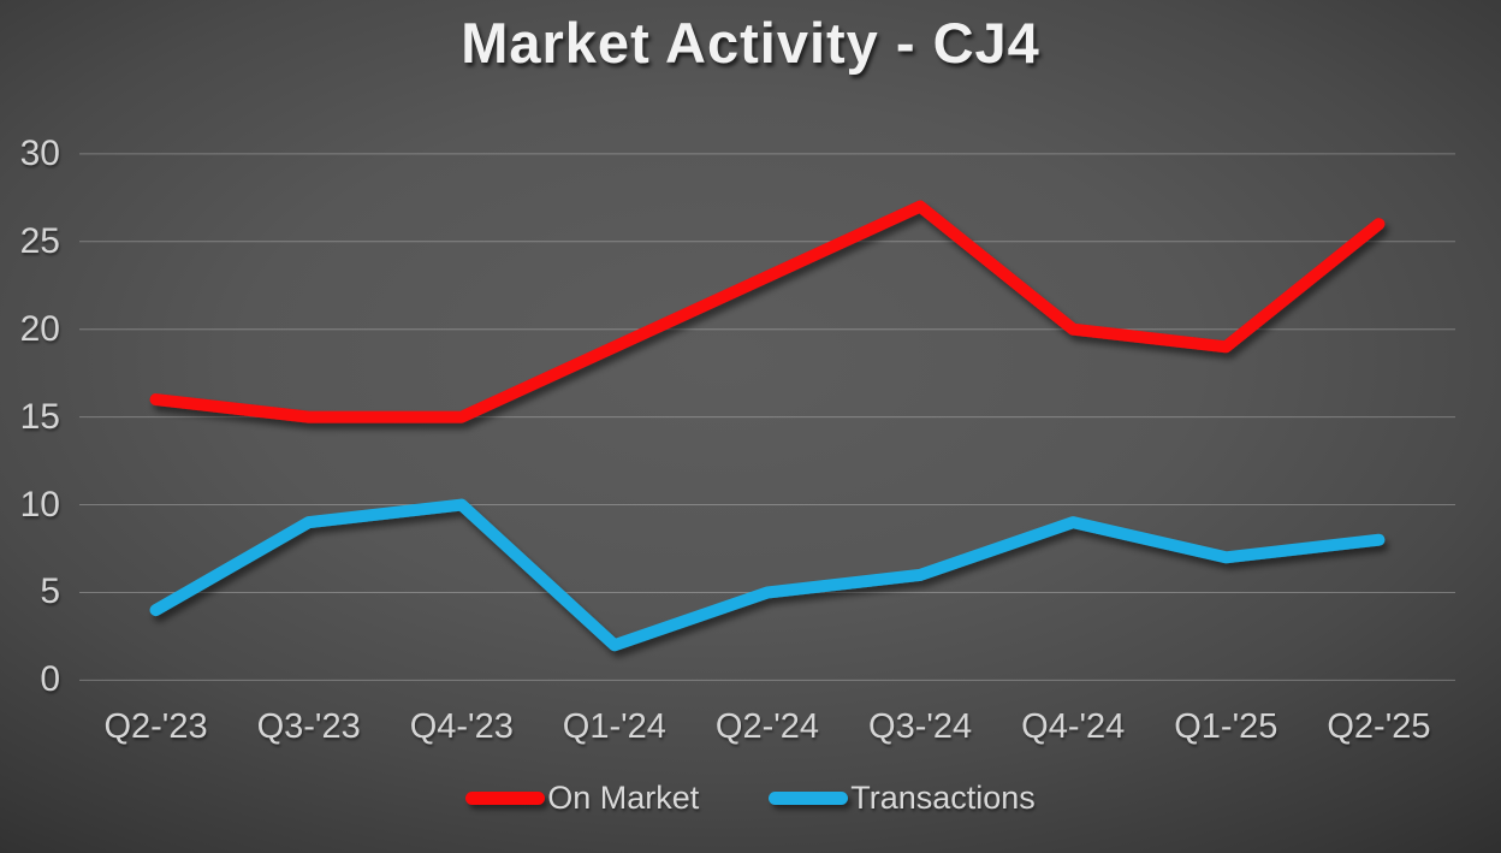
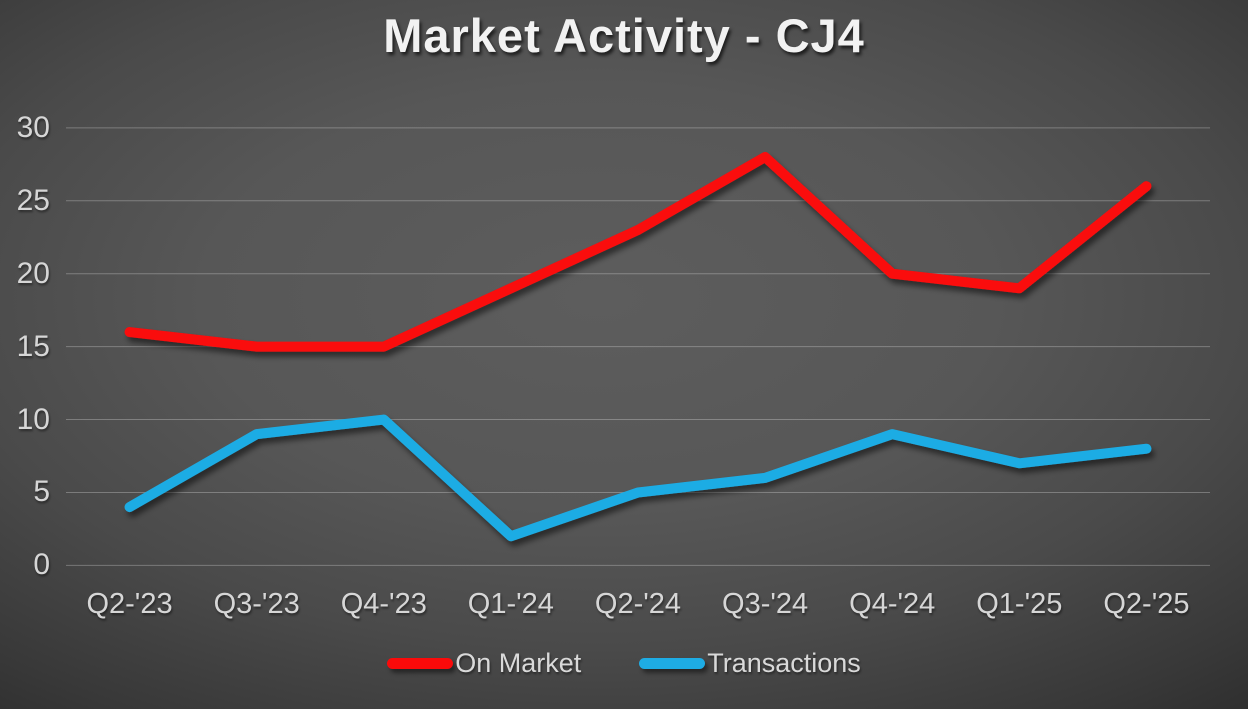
On Market/Q3-'24: 27 -> 28
